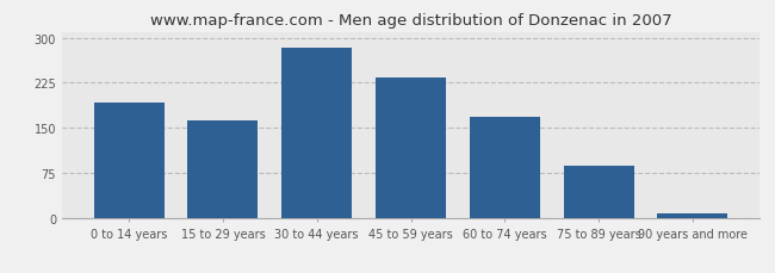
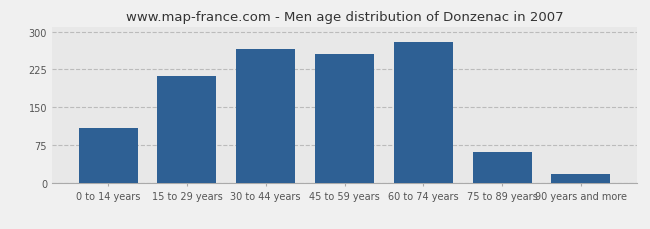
0 to 14 years: 193 -> 110
15 to 29 years: 163 -> 212
30 to 44 years: 283 -> 266
45 to 59 years: 233 -> 256
60 to 74 years: 168 -> 280
75 to 89 years: 88 -> 62
90 years and more: 8 -> 18
